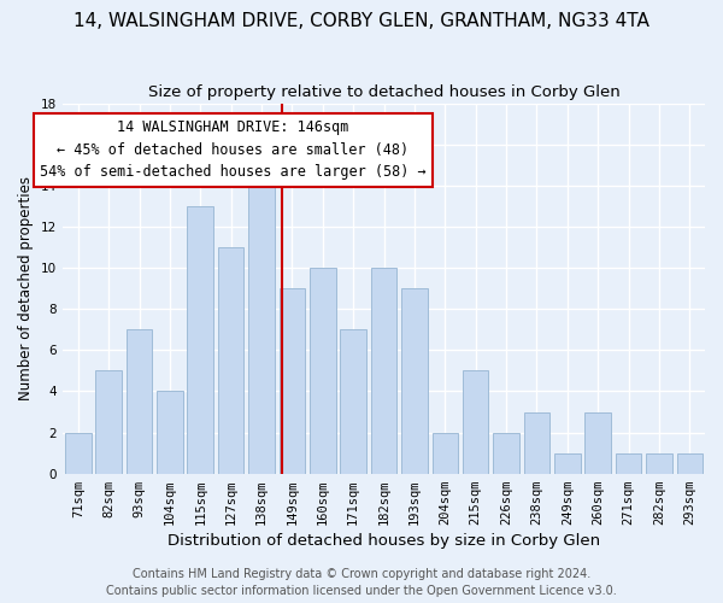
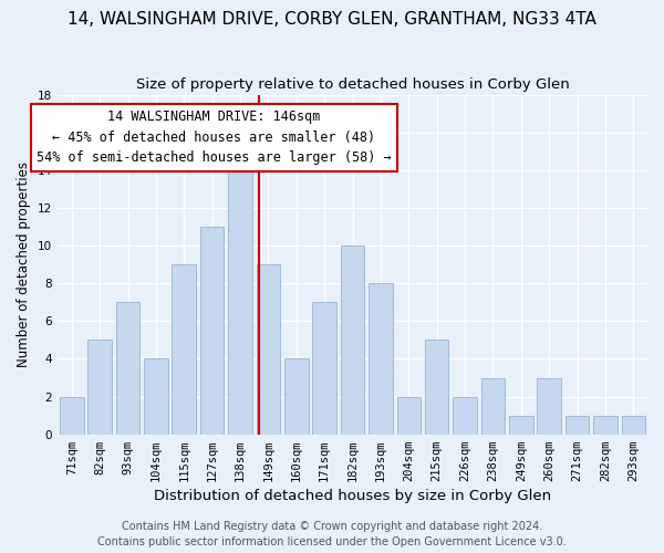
115sqm: 13 -> 9
160sqm: 10 -> 4
193sqm: 9 -> 8
